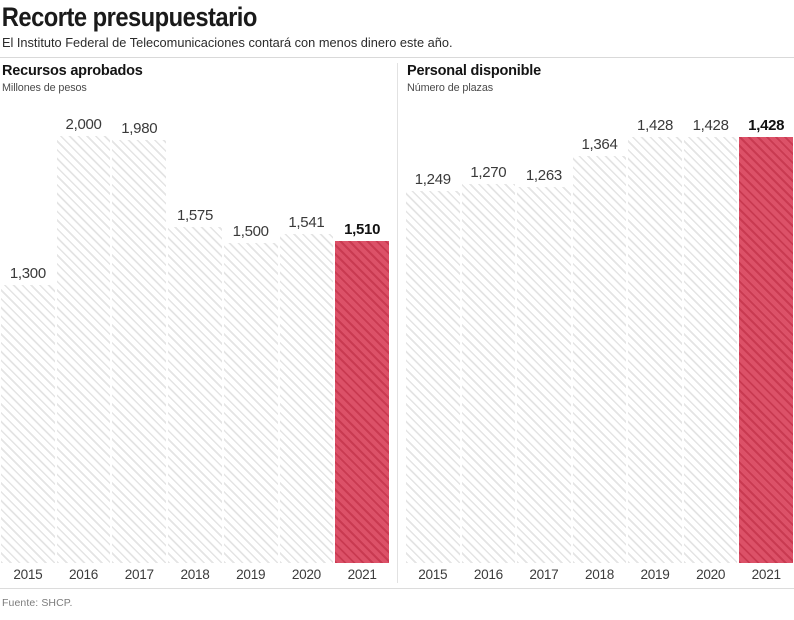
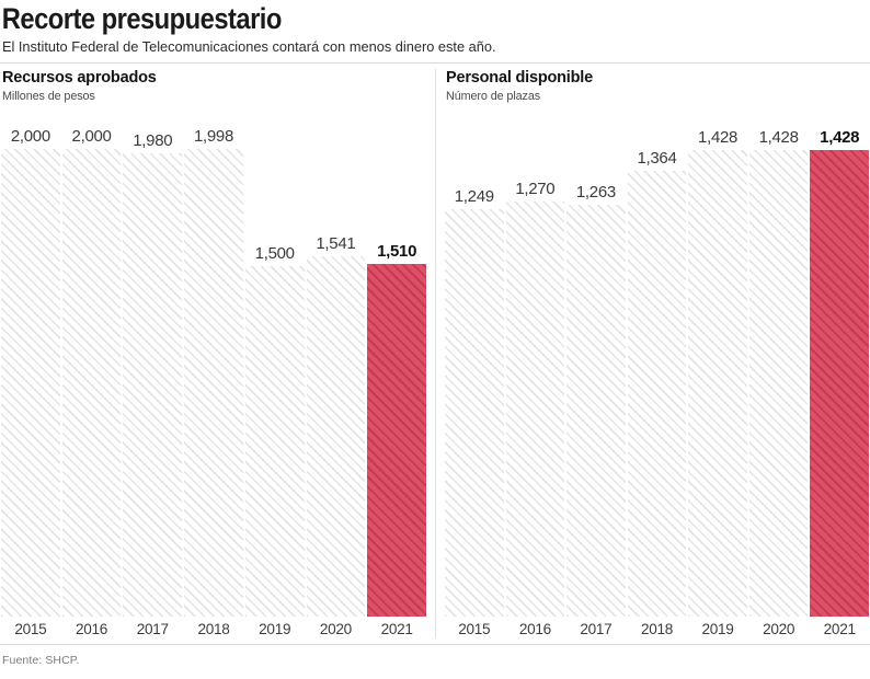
Recursos aprobados/2015: 1,300 -> 2,000
Recursos aprobados/2018: 1,575 -> 1,998
